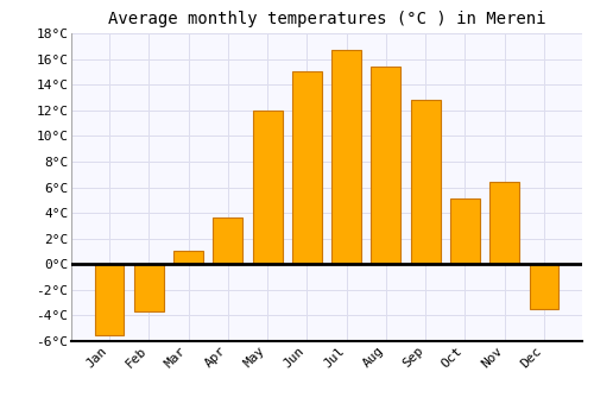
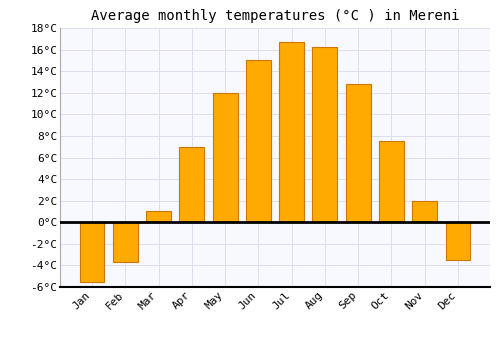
Apr: 3.6°C -> 7.0°C
Aug: 15.4°C -> 16.2°C
Oct: 5.1°C -> 7.5°C
Nov: 6.4°C -> 2.0°C
